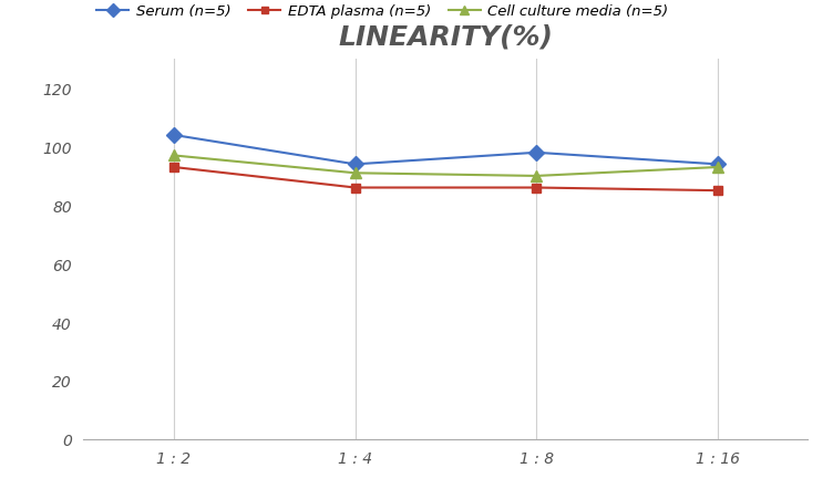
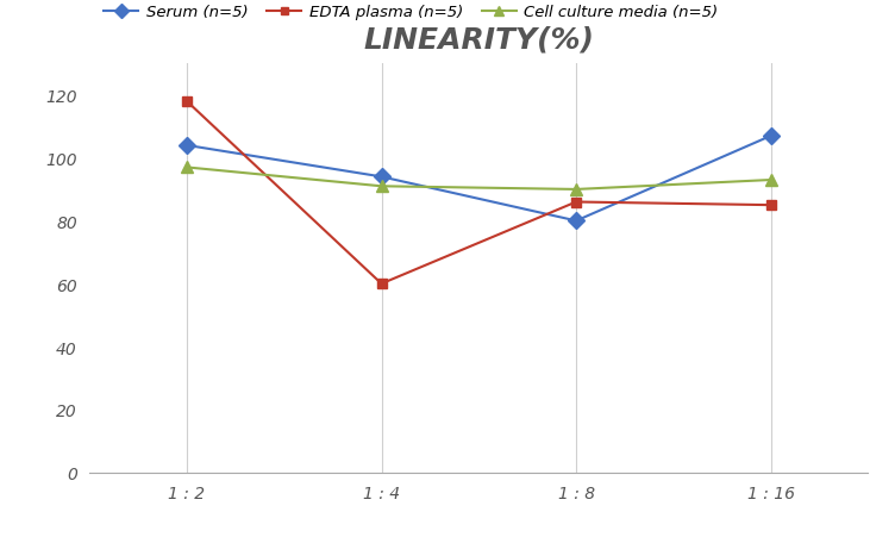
EDTA plasma (n=5)/1 : 2: 93 -> 118
EDTA plasma (n=5)/1 : 4: 86 -> 60
Serum (n=5)/1 : 8: 98 -> 80
Serum (n=5)/1 : 16: 94 -> 107
